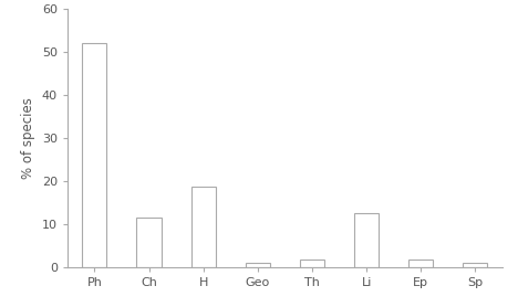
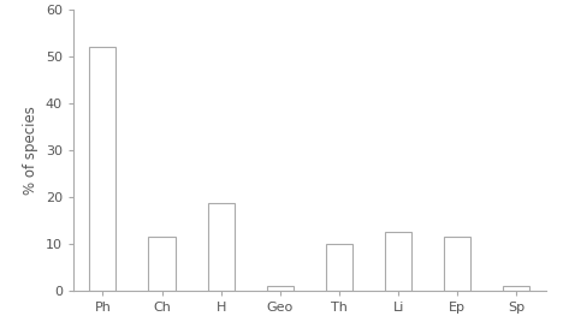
Th: 1.8 -> 10.0
Ep: 1.8 -> 11.5
